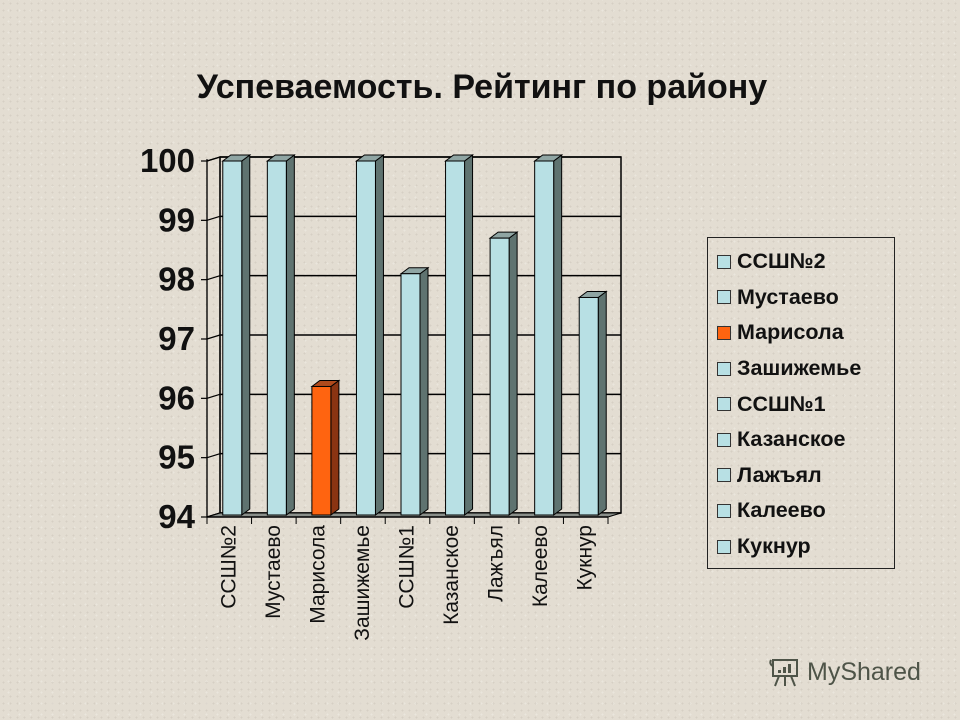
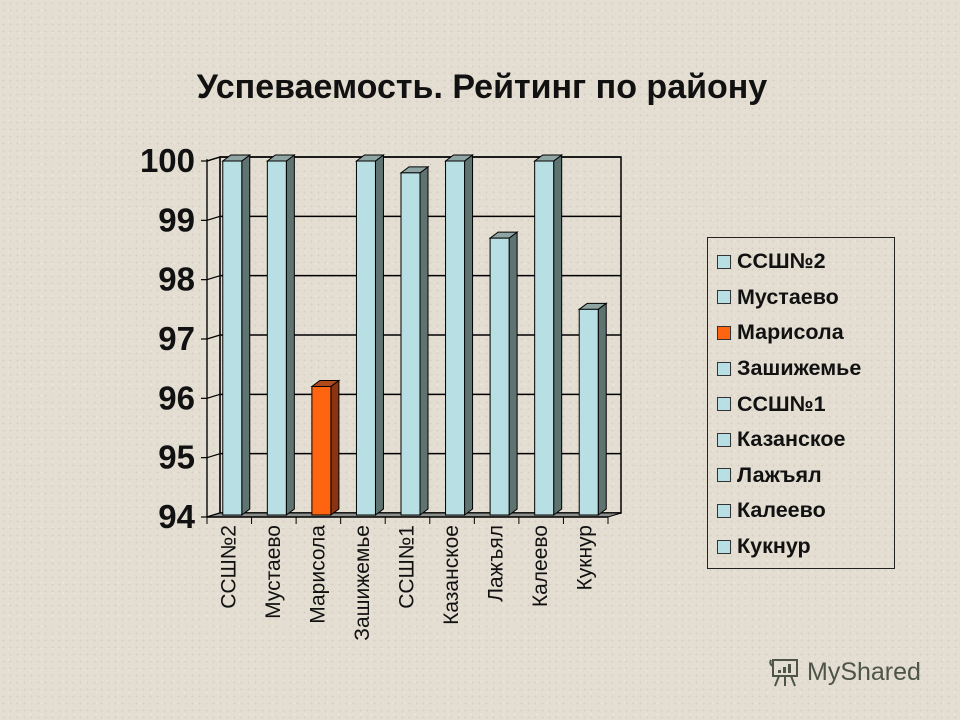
ССШ№1: 98.1 -> 99.8
Кукнур: 97.7 -> 97.5
